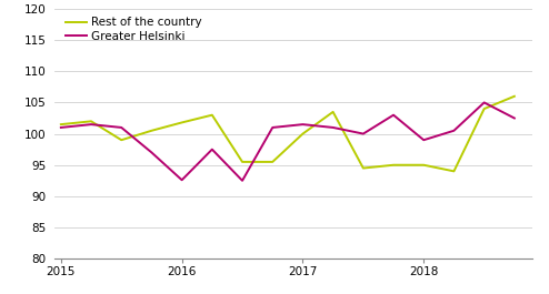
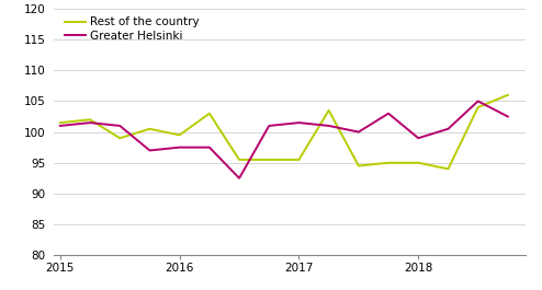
Greater Helsinki/2016: 92.6 -> 97.5
Rest of the country/2016: 101.8 -> 99.5
Rest of the country/2017: 100.0 -> 95.5
